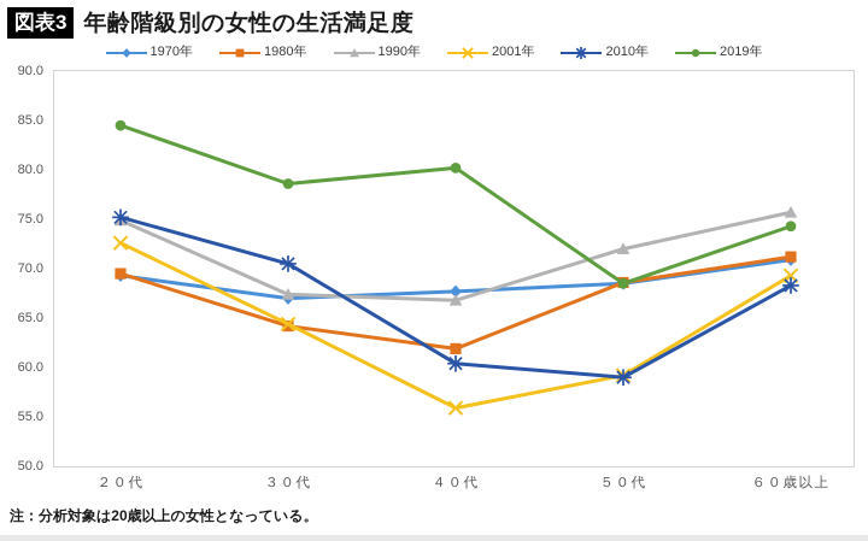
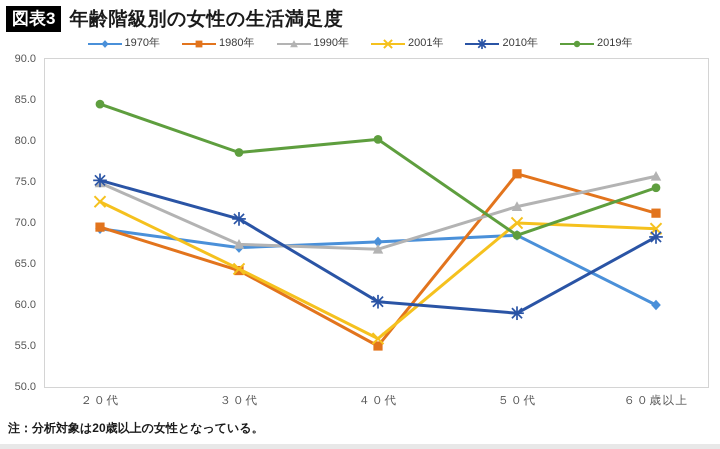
1980年/４０代: 62 -> 55
1980年/５０代: 69 -> 76
2001年/５０代: 59 -> 70
1970年/６０歳以上: 71 -> 60
